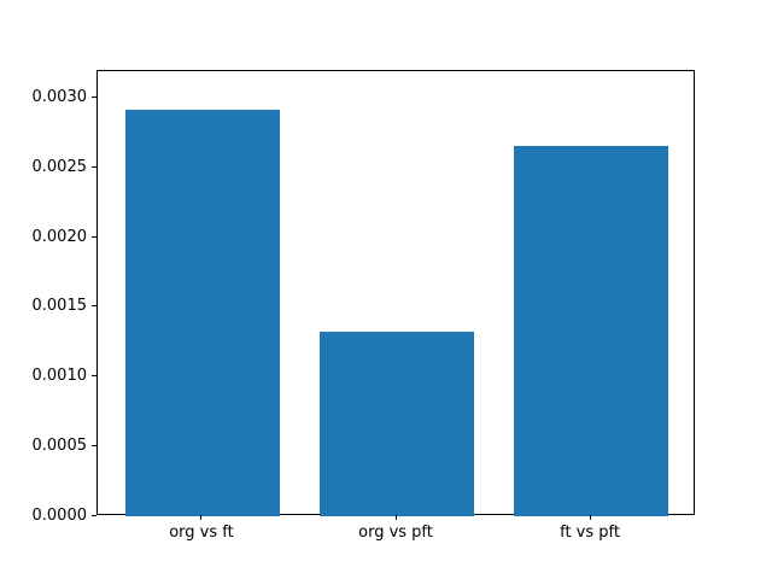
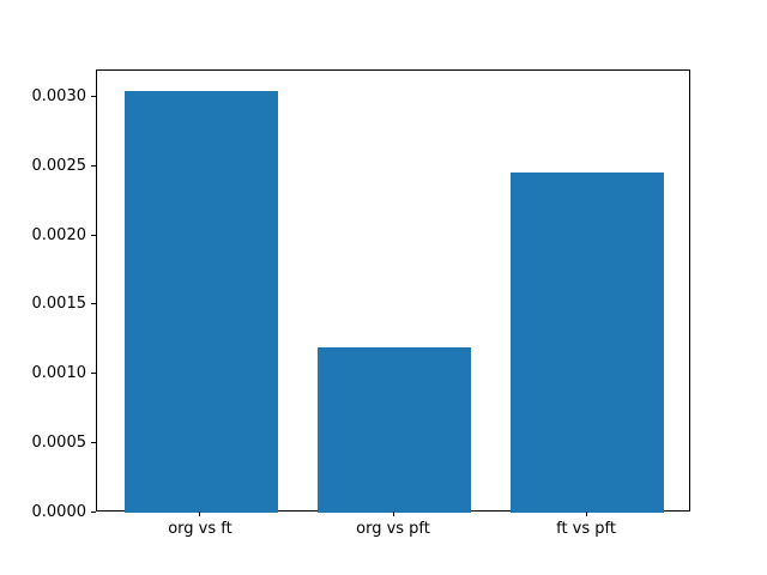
org vs ft: 0.00292 -> 0.00305
org vs pft: 0.00133 -> 0.00120
ft vs pft: 0.00266 -> 0.00246
